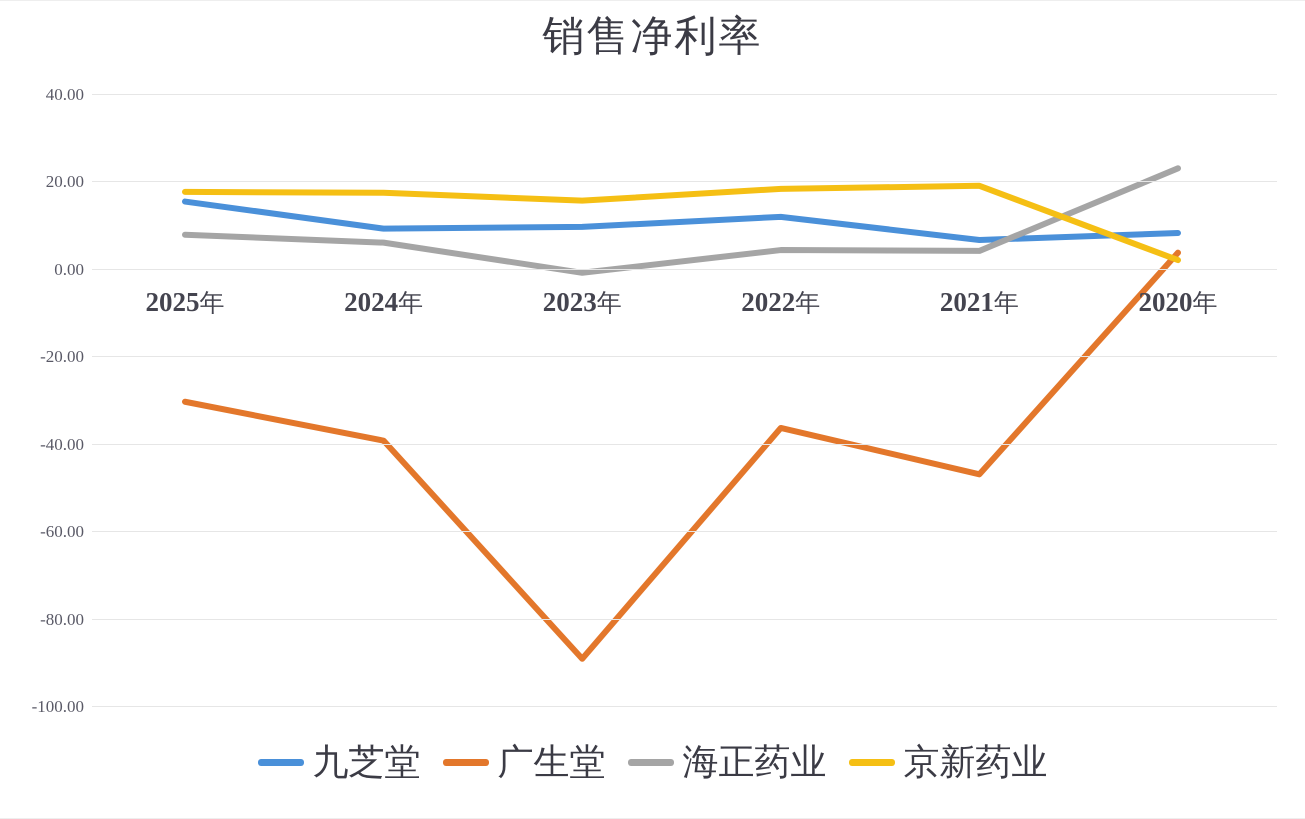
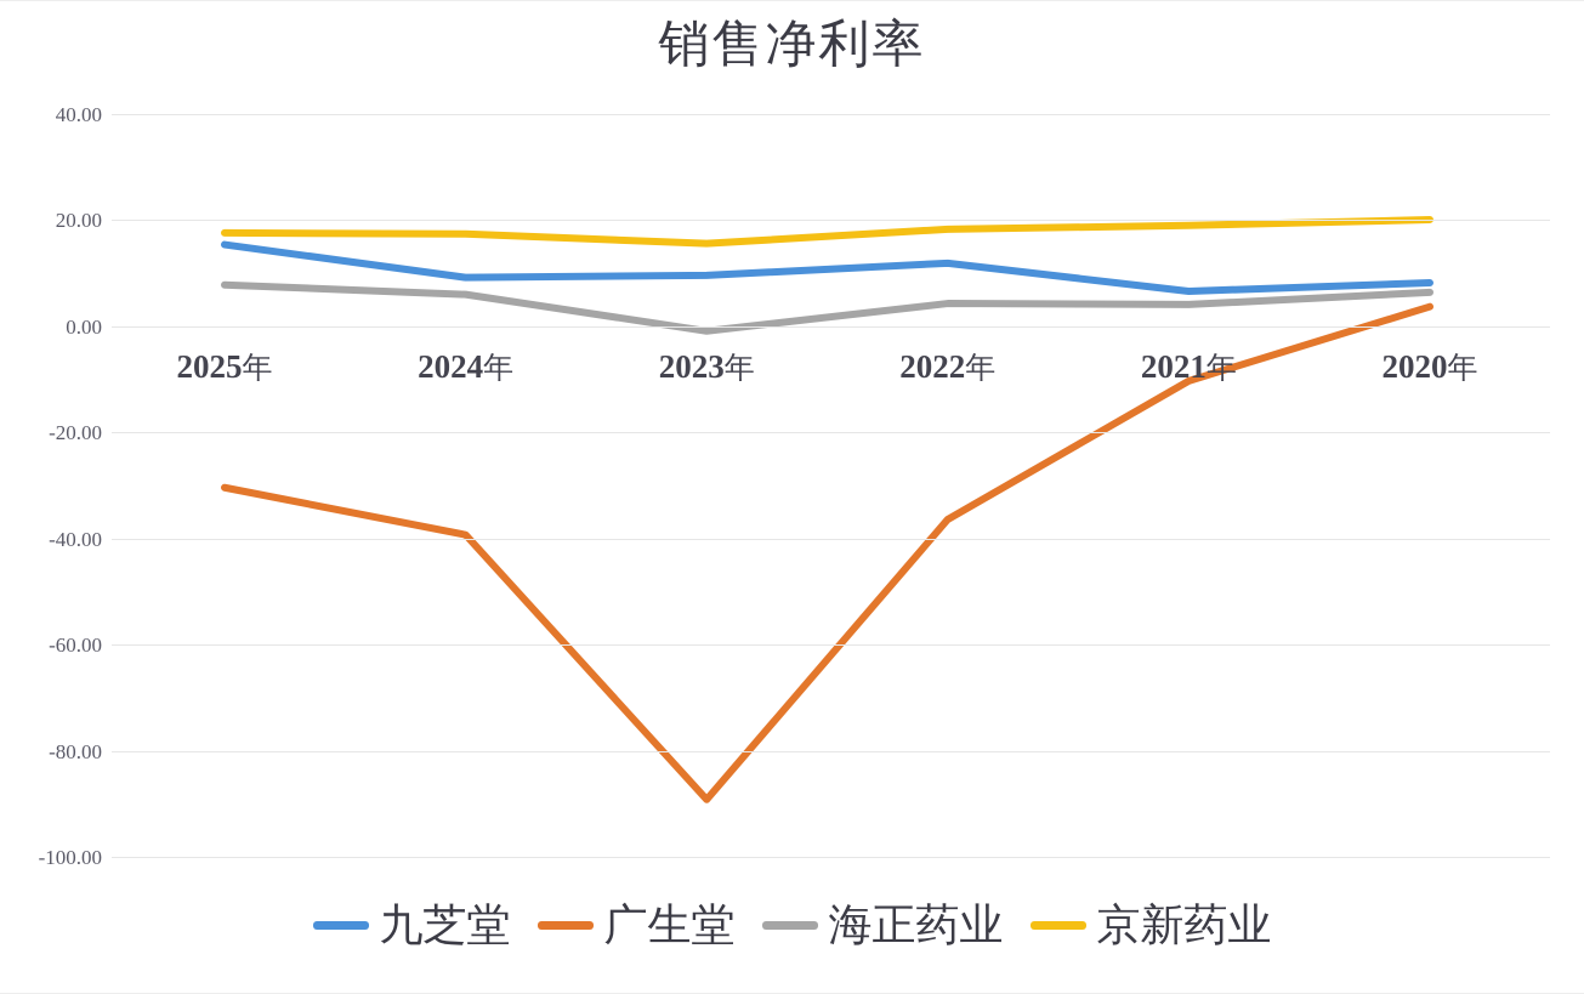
广生堂/2021年: -47 -> -10
海正药业/2020年: 23 -> 6
京新药业/2020年: 2 -> 20
